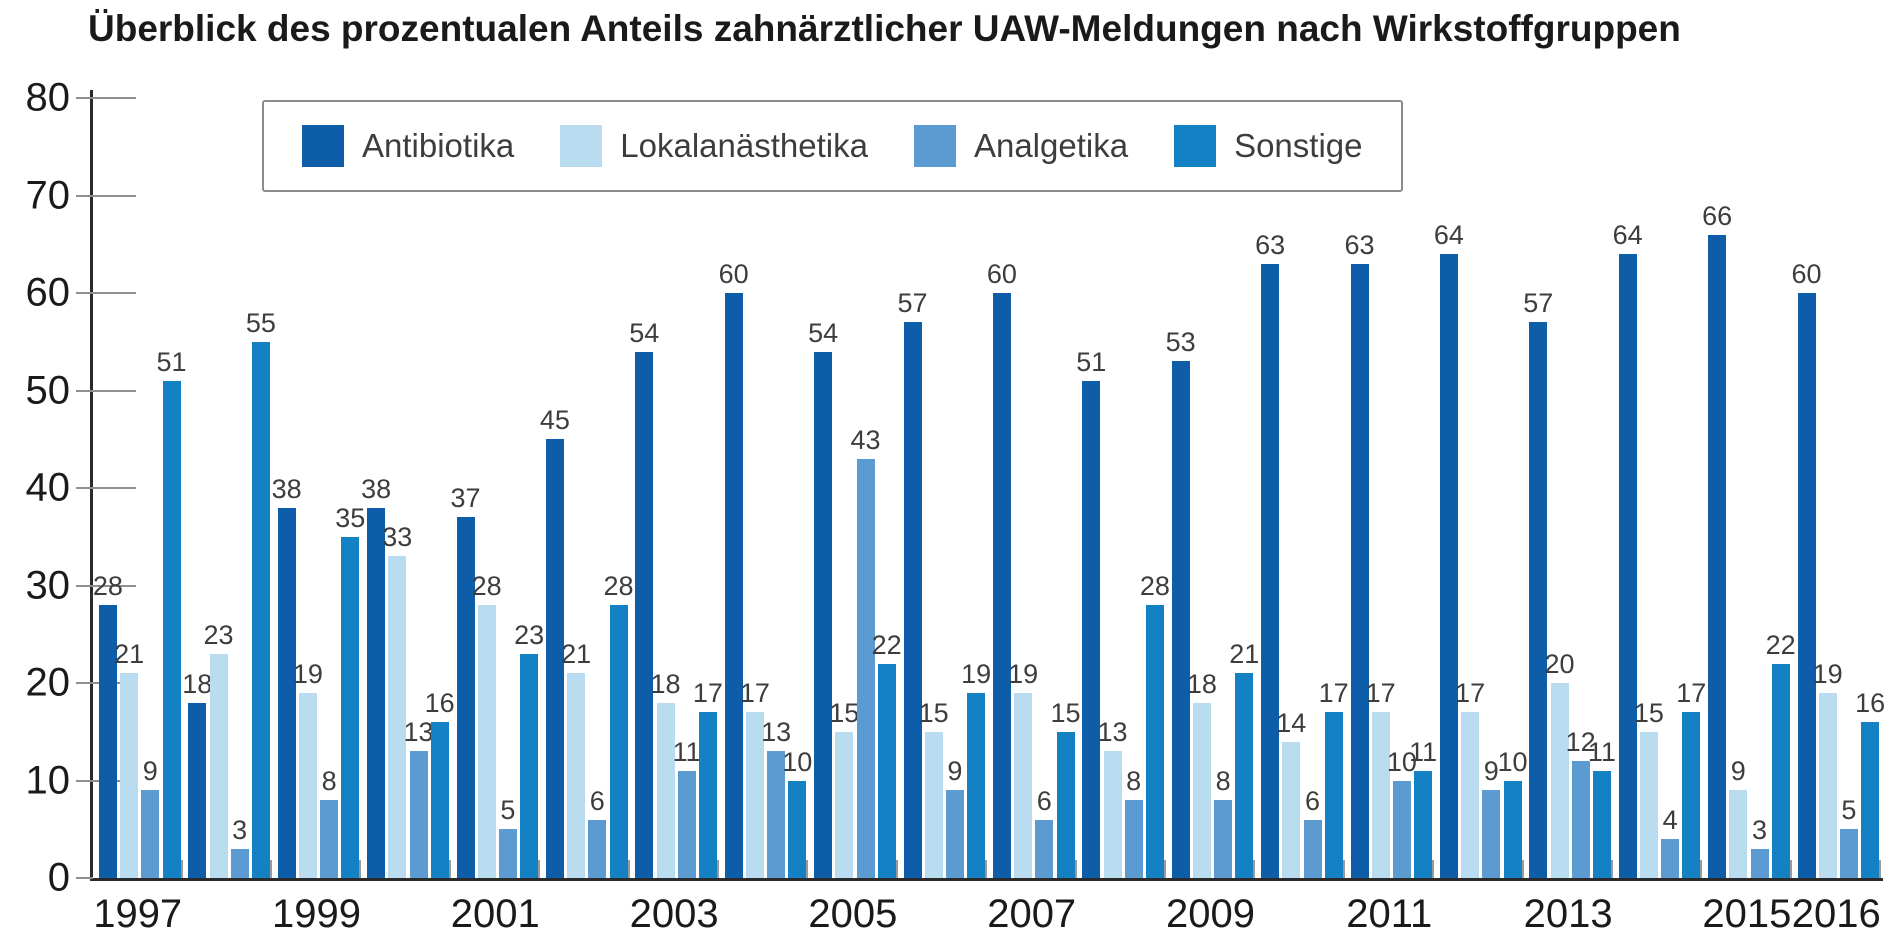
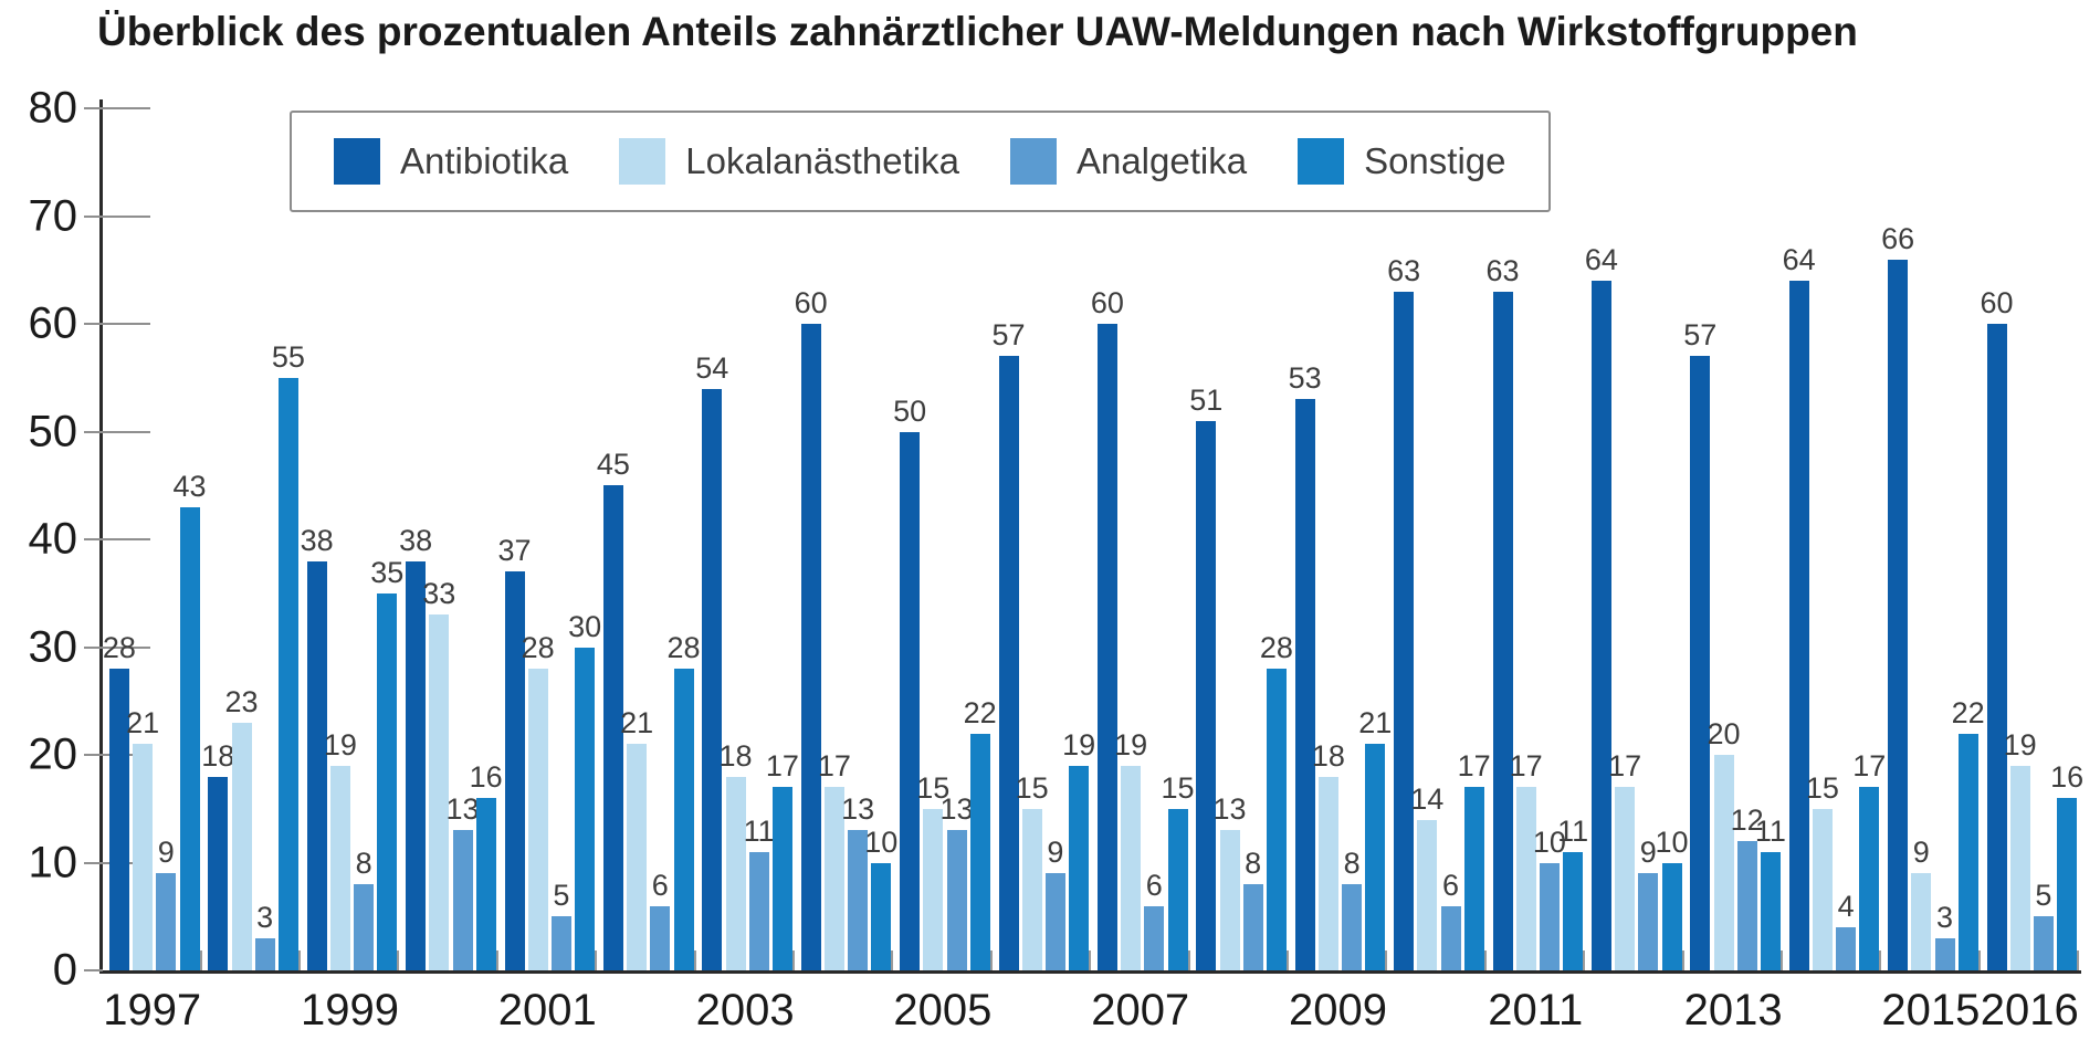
Sonstige/1997: 51 -> 43
Sonstige/2001: 23 -> 30
Antibiotika/2005: 54 -> 50
Analgetika/2005: 43 -> 13
